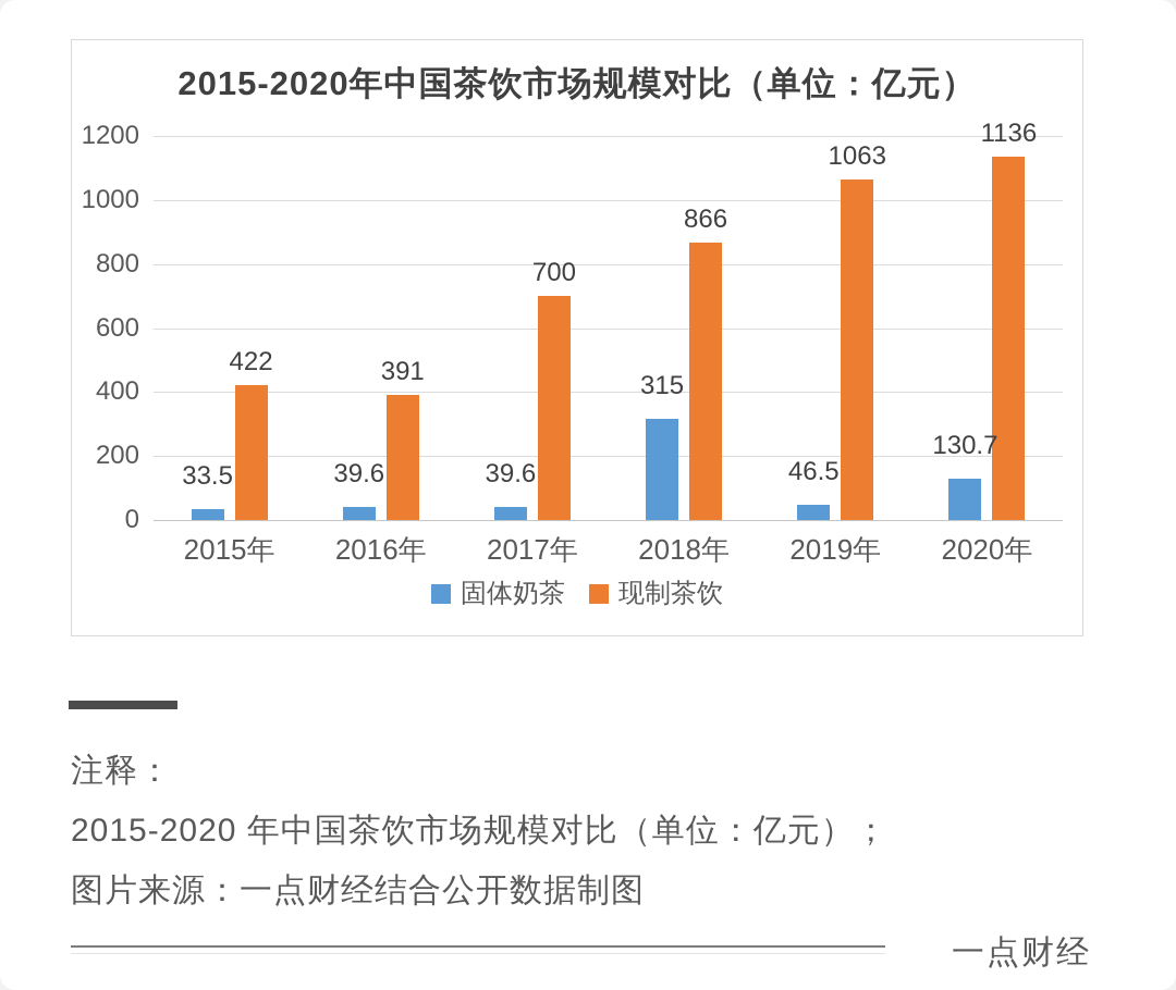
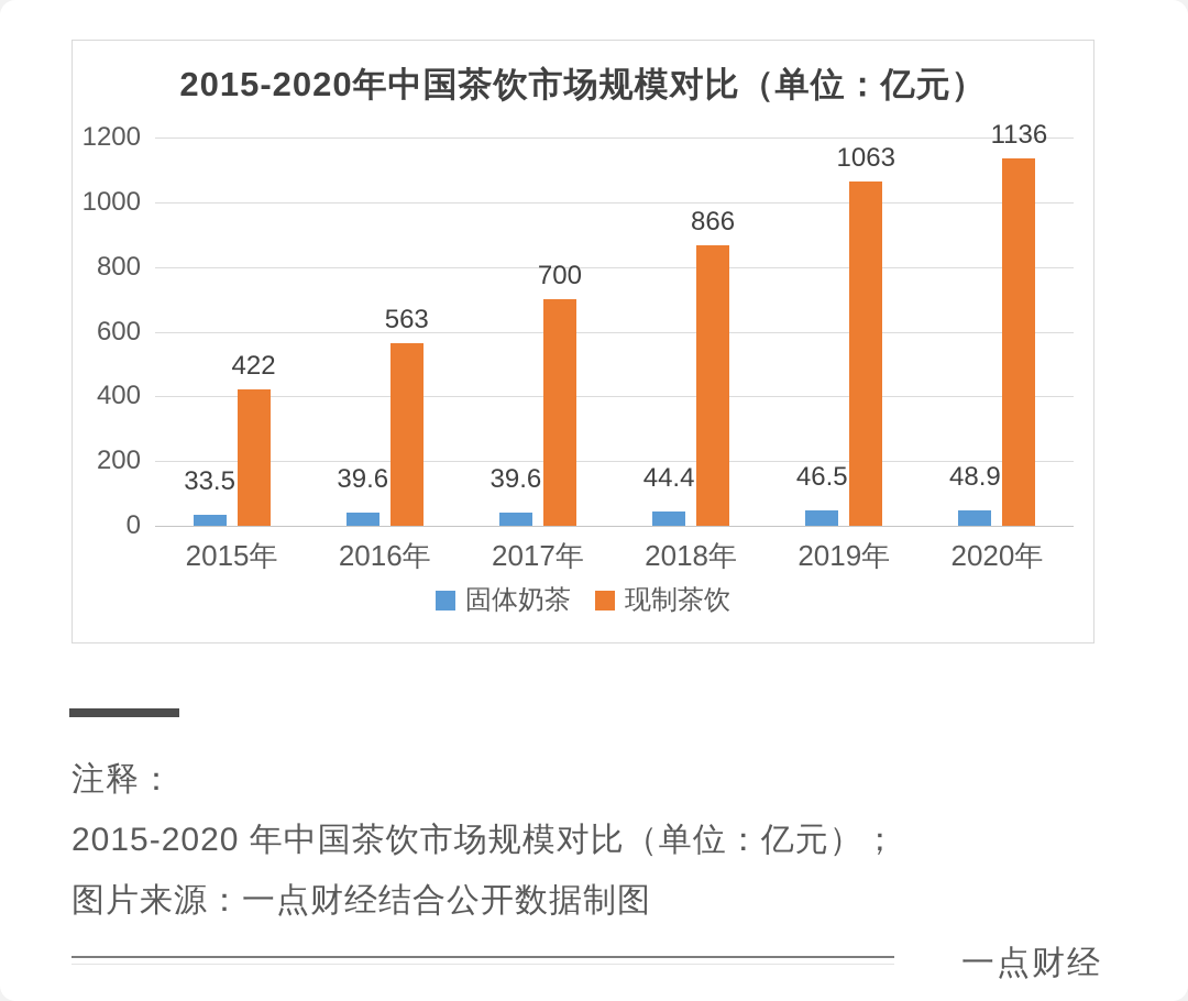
现制茶饮/2016年: 391 -> 563
固体奶茶/2018年: 315 -> 44.4
固体奶茶/2020年: 130.7 -> 48.9
